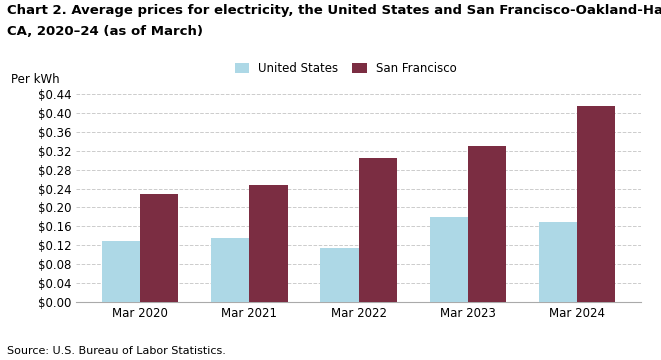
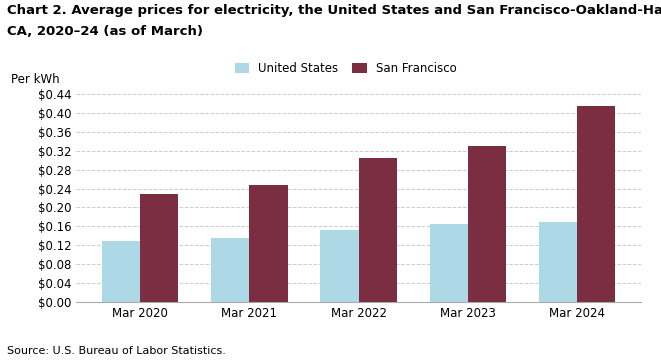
United States/Mar 2022: $0.115 -> $0.152
United States/Mar 2023: $0.180 -> $0.165
